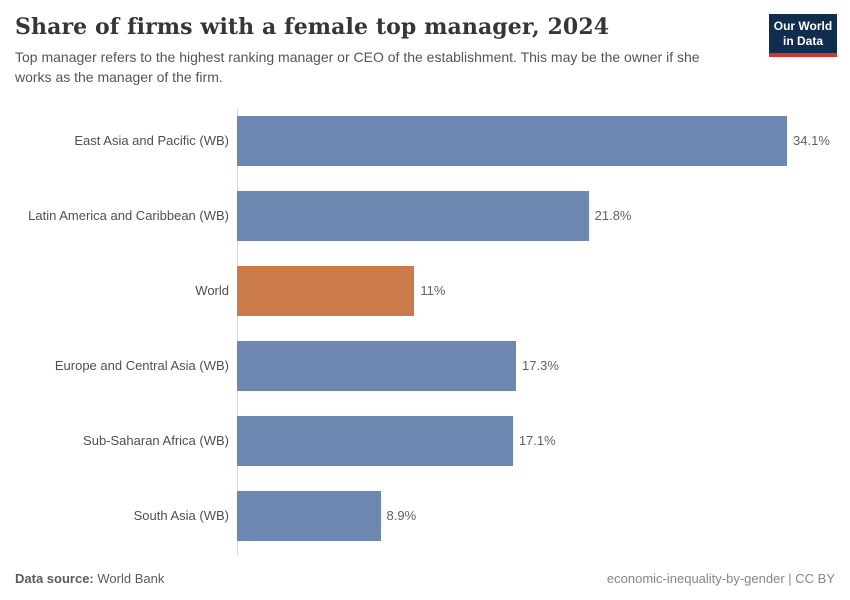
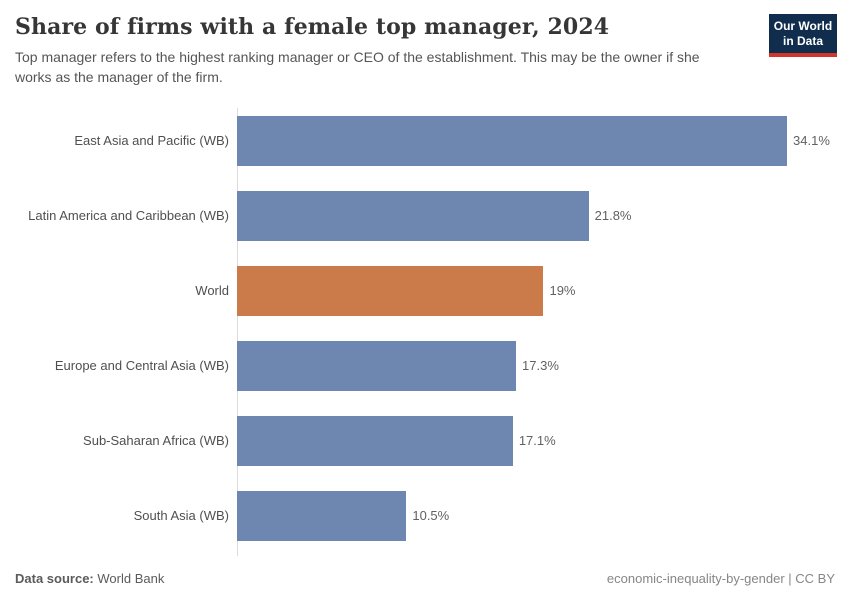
World: 11% -> 19%
South Asia (WB): 8.9% -> 10.5%
